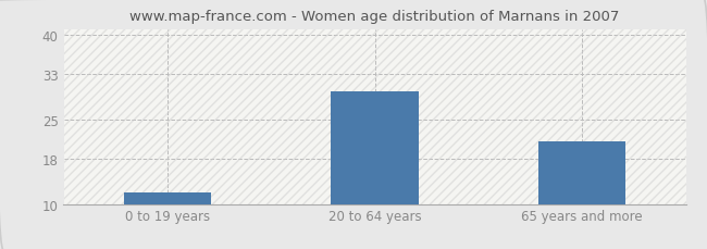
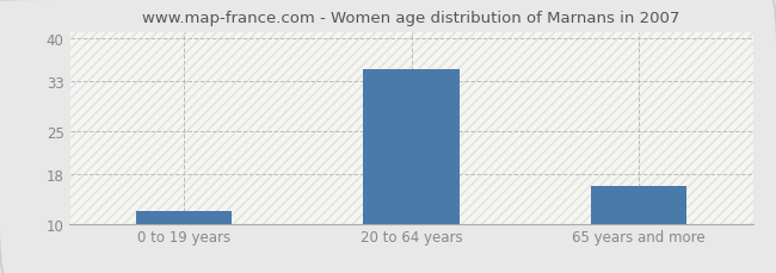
20 to 64 years: 30 -> 35
65 years and more: 21 -> 16
